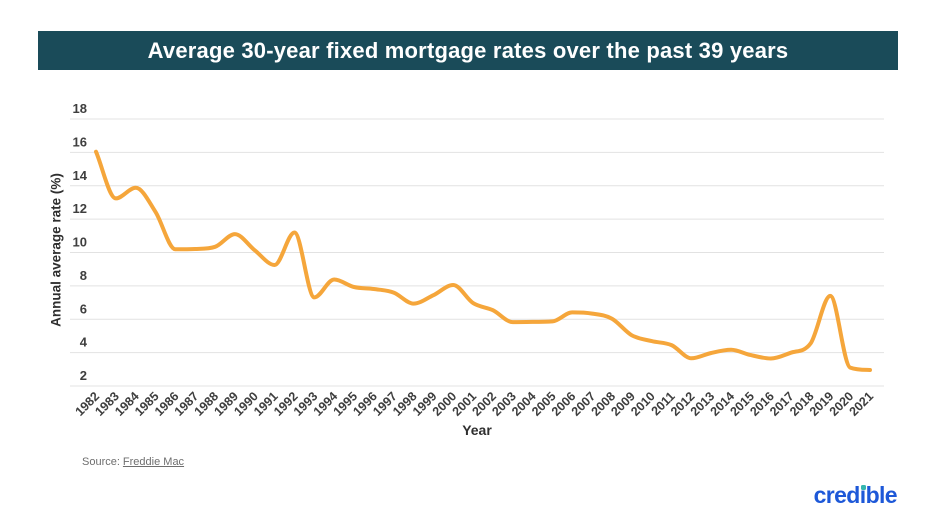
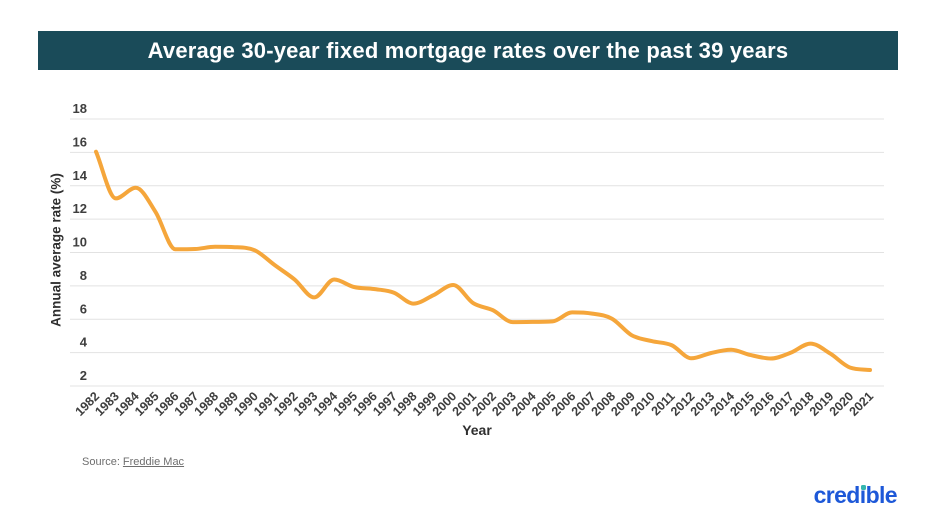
1989: 11.1 -> 10.3
1992: 11.2 -> 8.4
2019: 7.4 -> 3.9
